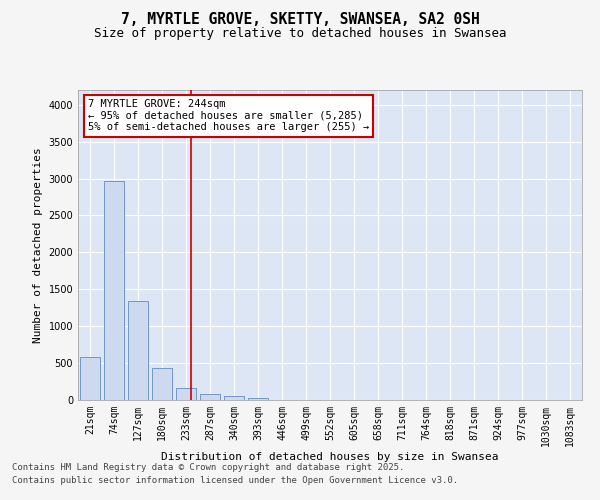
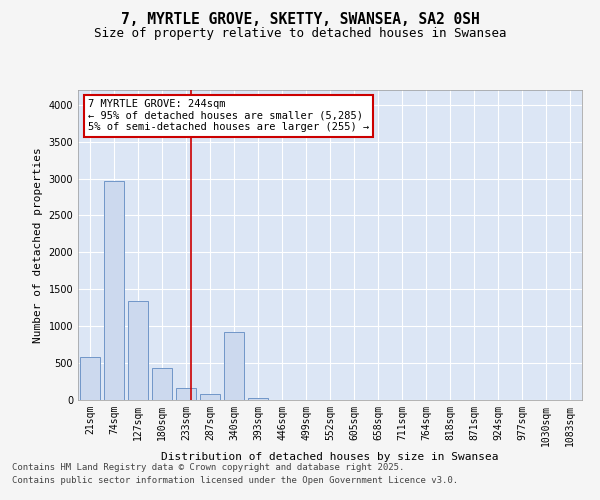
340sqm: 50 -> 920
